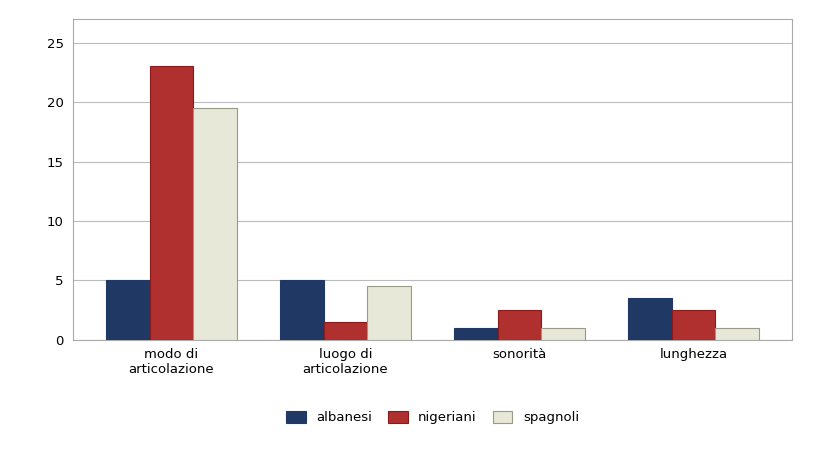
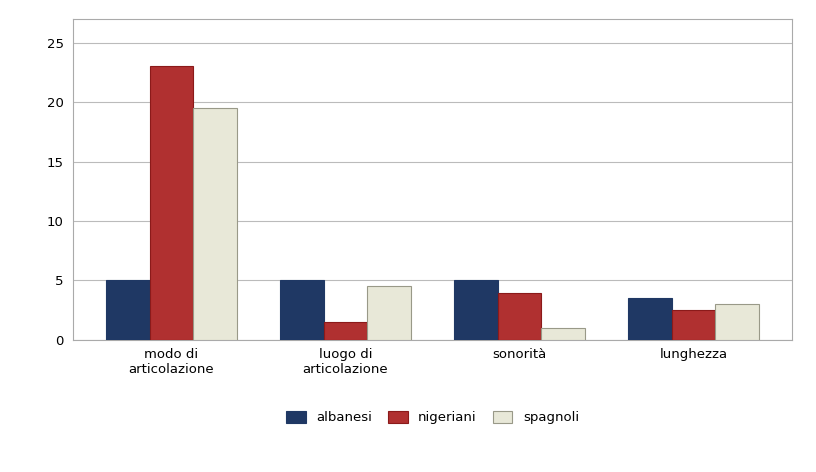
albanesi/sonorità: 1.0 -> 5.0
nigeriani/sonorità: 2.5 -> 3.9
spagnoli/lunghezza: 1.0 -> 3.0
